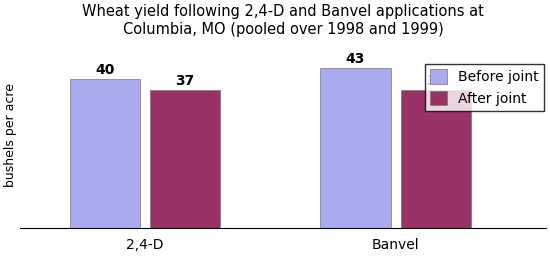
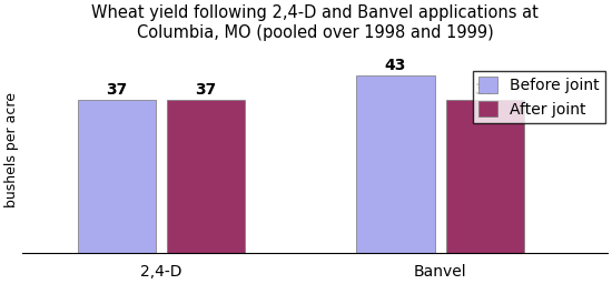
Before joint/2,4-D: 40 -> 37
